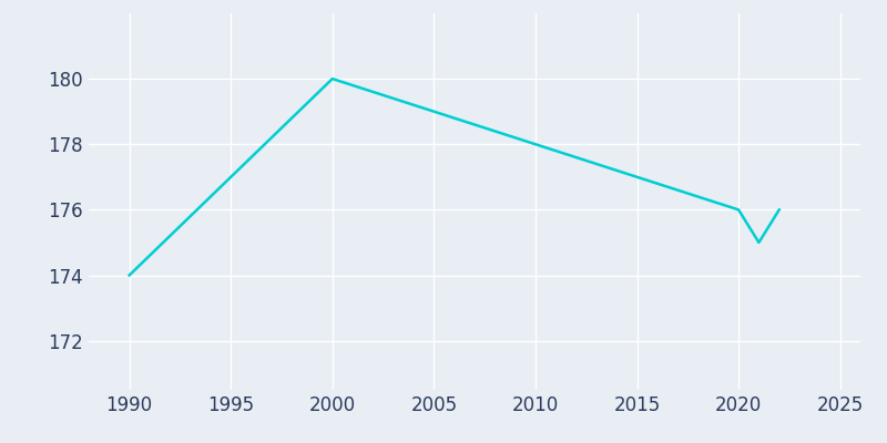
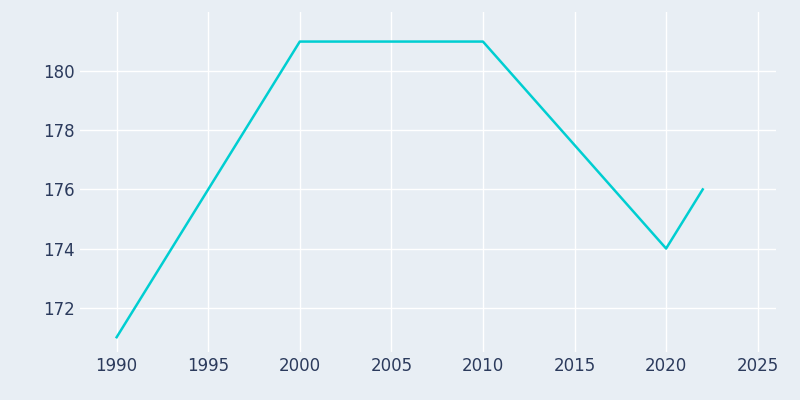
1990: 174 -> 171
2000: 180 -> 181
2010: 178 -> 181
2020: 176 -> 174
